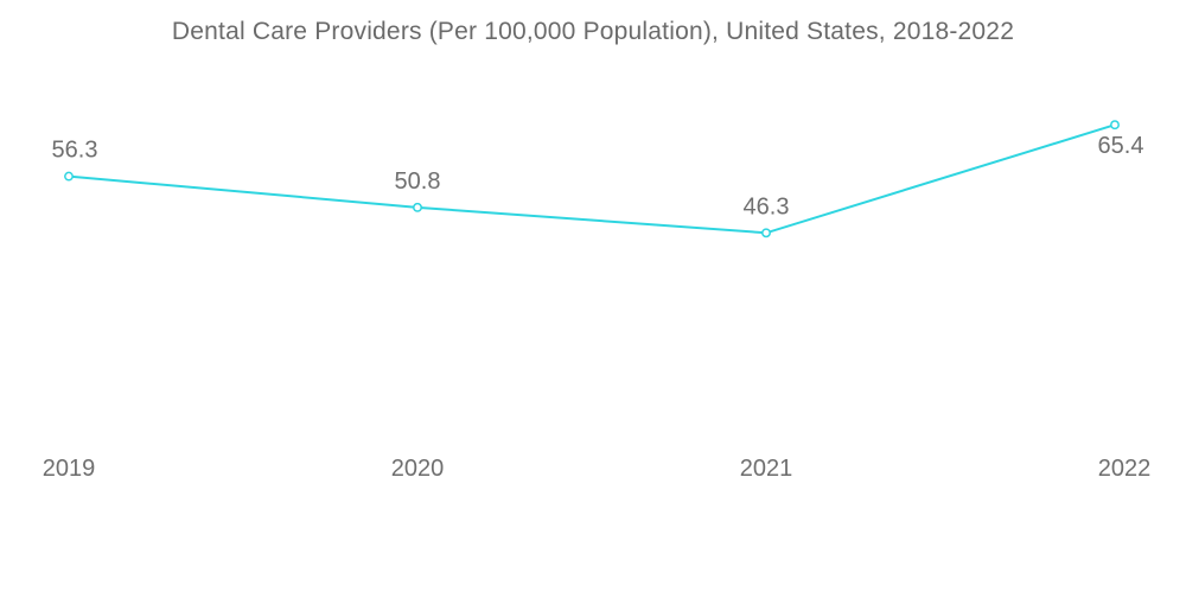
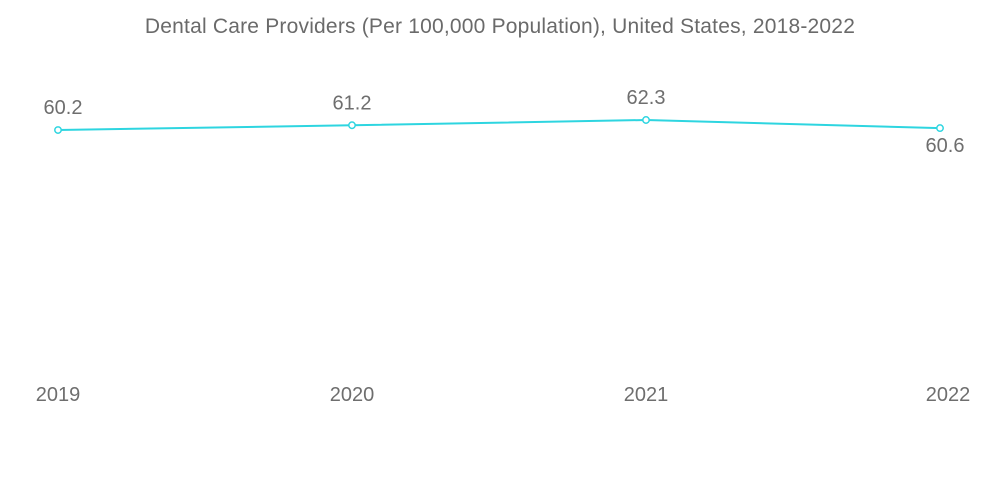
2019: 56.3 -> 60.2
2020: 50.8 -> 61.2
2021: 46.3 -> 62.3
2022: 65.4 -> 60.6
